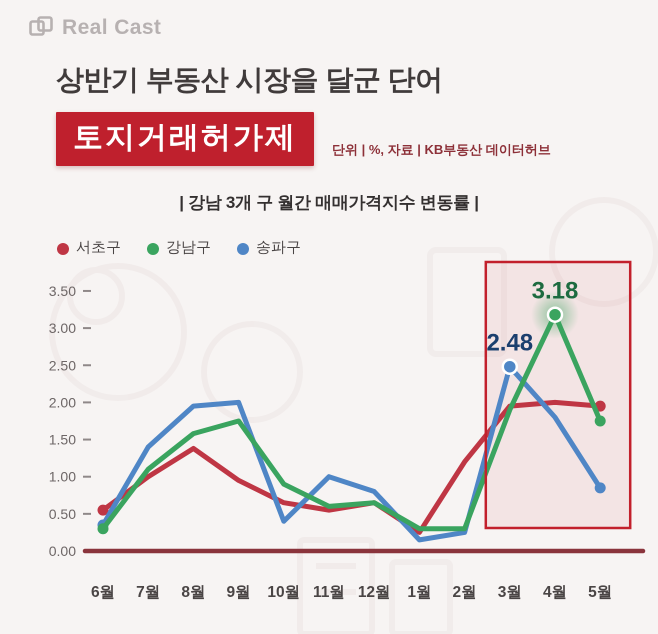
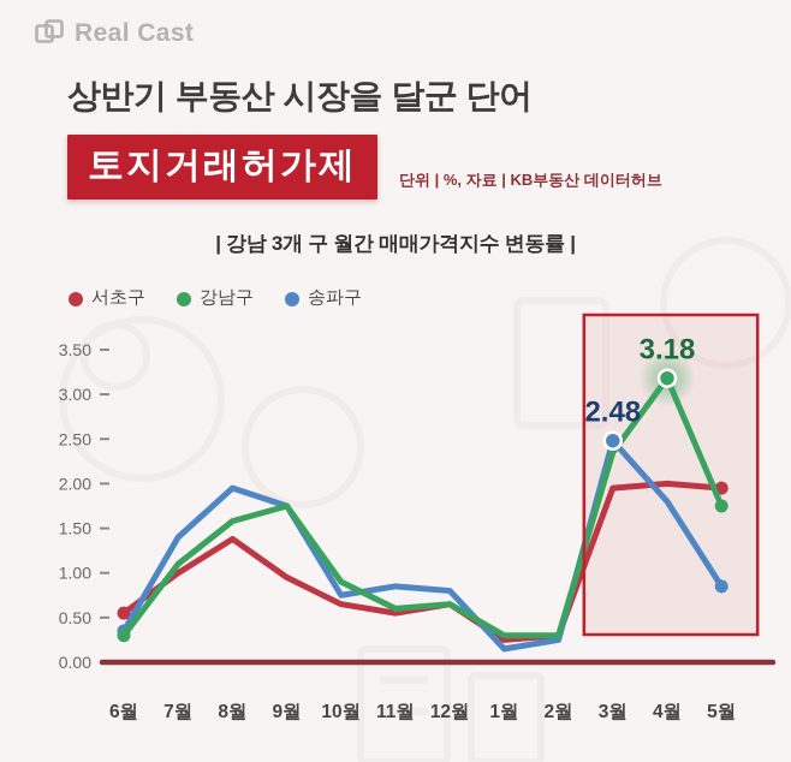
송파구/9월: 2.0 -> 1.8
송파구/10월: 0.4 -> 0.8
송파구/11월: 1.0 -> 0.8
서초구/2월: 1.2 -> 0.3
강남구/3월: 1.9 -> 2.4
